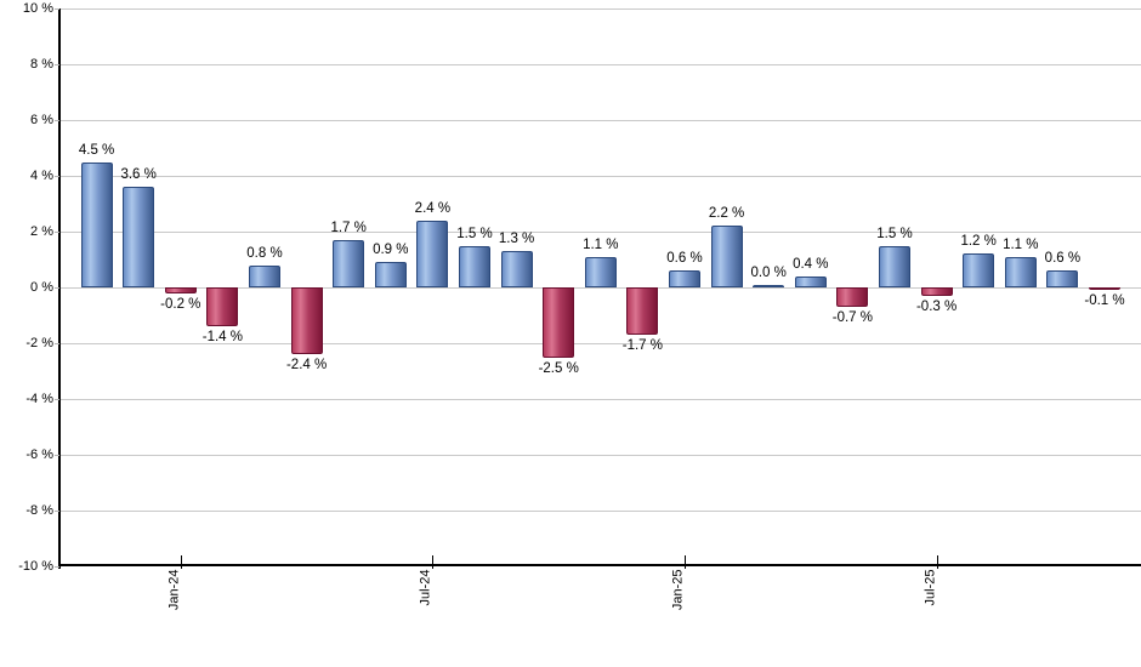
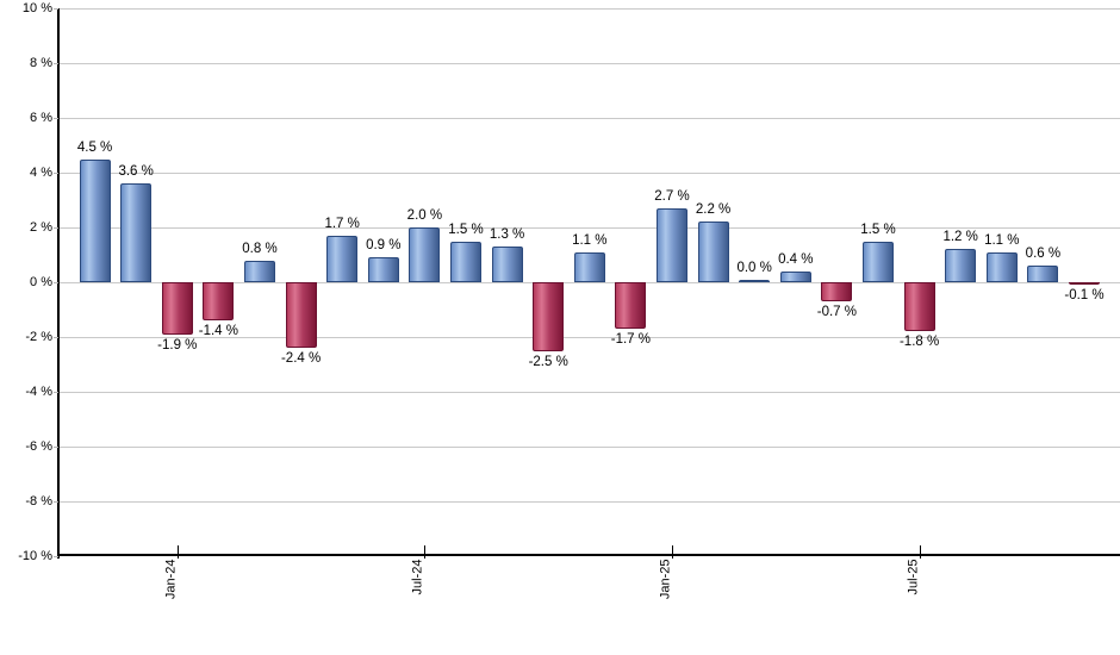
Jan-24: -0.2 -> -1.9
Jul-24: 2.4 -> 2.0
Jan-25: 0.6 -> 2.7
Jul-25: -0.3 -> -1.8
